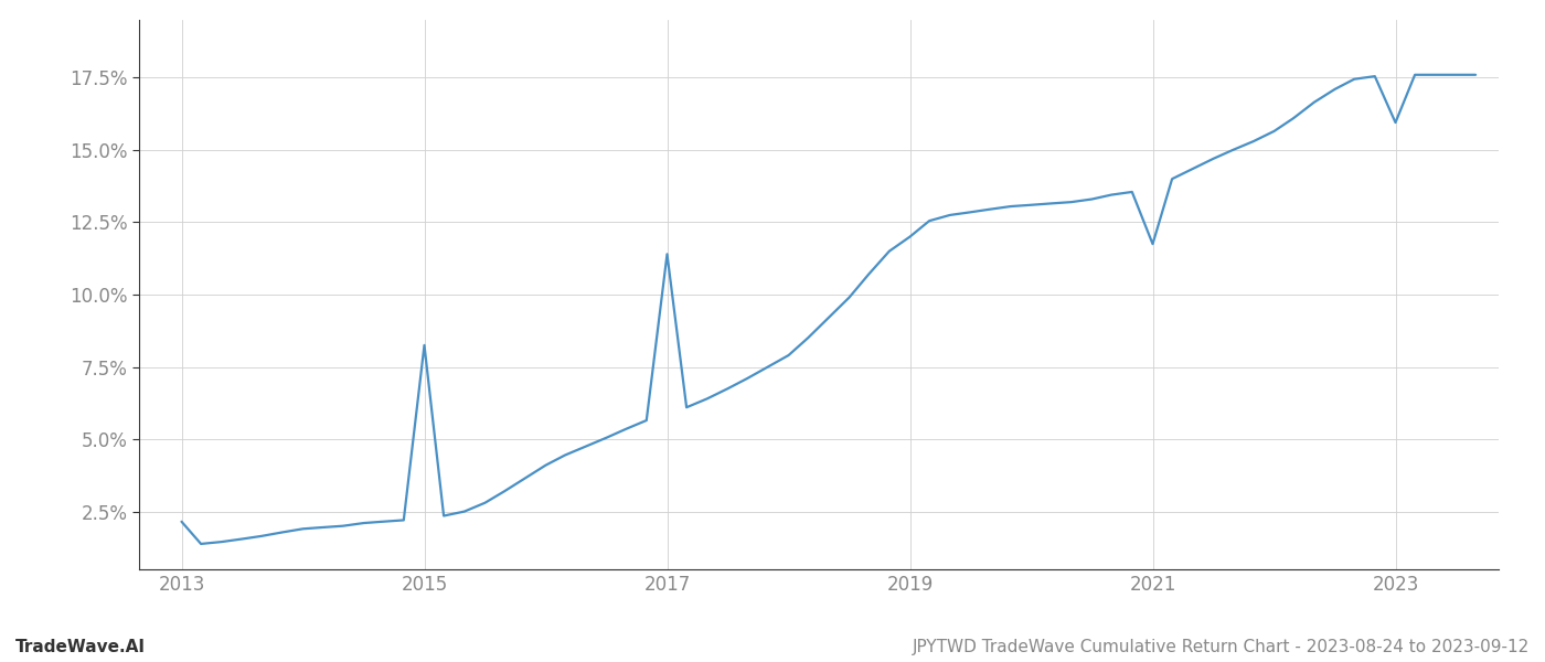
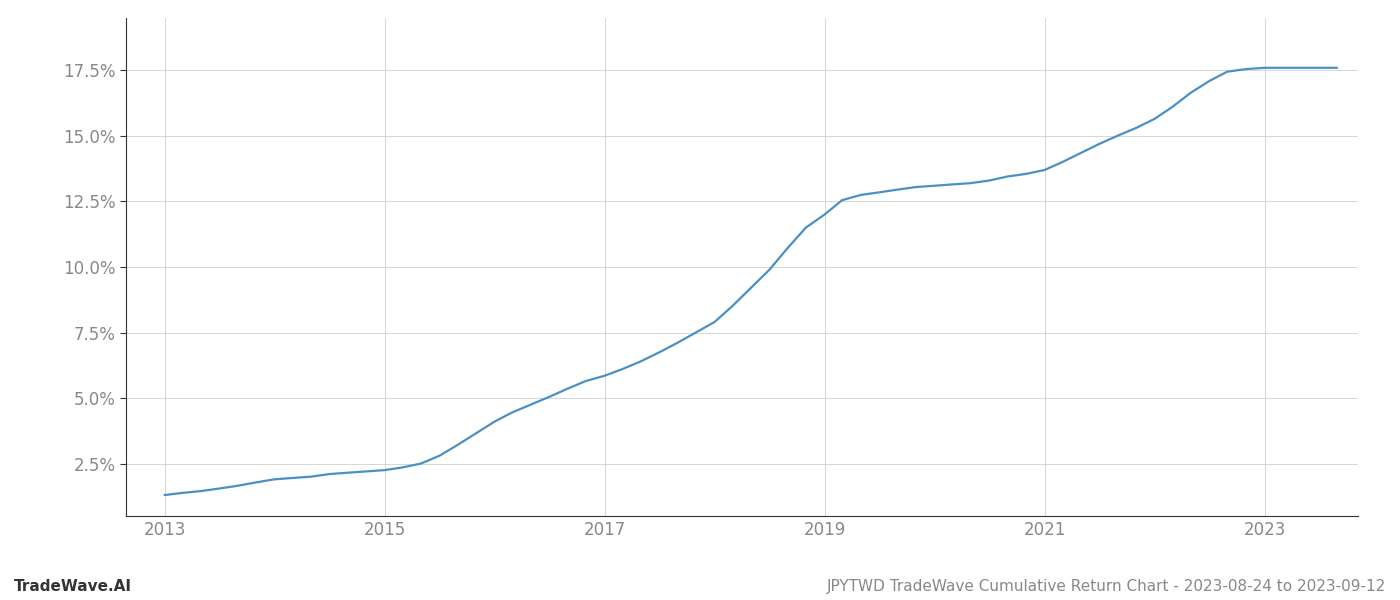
2013: 2.15% -> 1.30%
2015: 8.25% -> 2.25%
2017: 11.40% -> 5.85%
2021: 11.75% -> 13.70%
2023: 15.95% -> 17.60%
